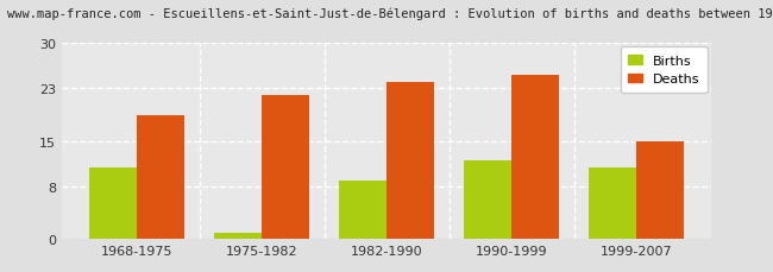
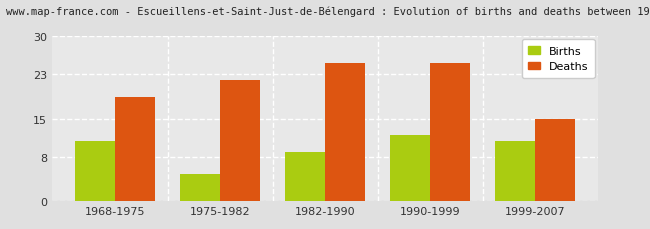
Births/1975-1982: 1 -> 5
Deaths/1982-1990: 24 -> 25
